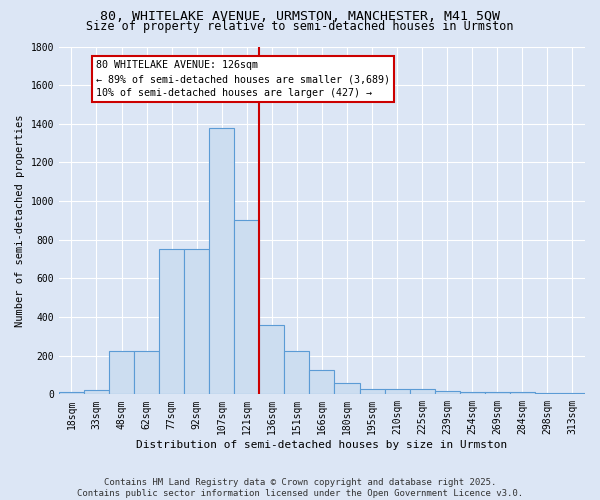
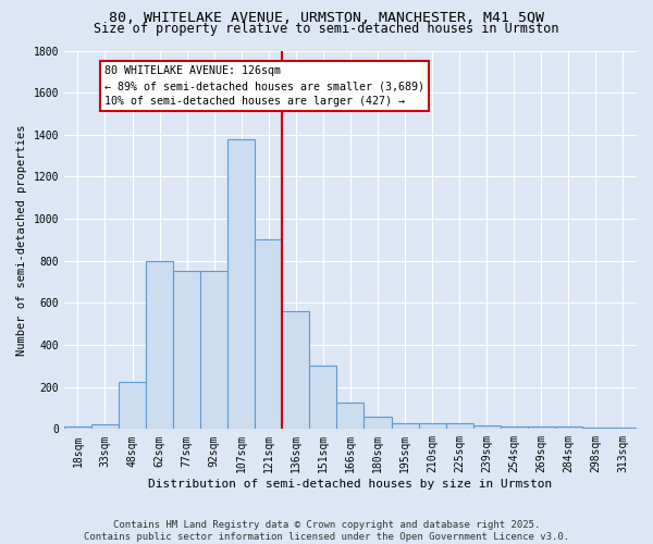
62sqm: 220 -> 800
136sqm: 360 -> 560
151sqm: 220 -> 300
